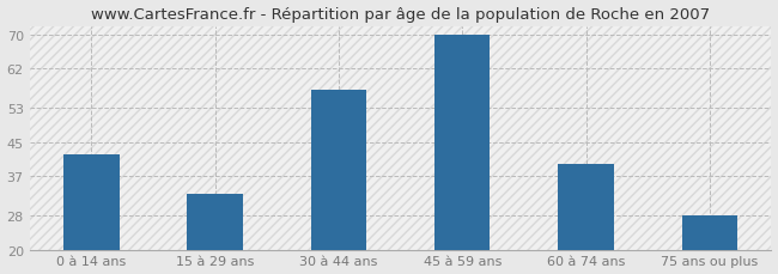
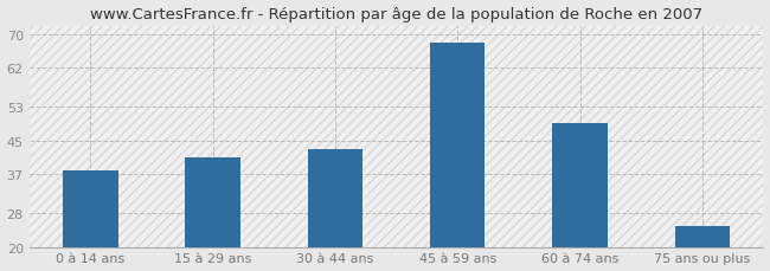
0 à 14 ans: 42 -> 38
15 à 29 ans: 33 -> 41
30 à 44 ans: 57 -> 43
45 à 59 ans: 70 -> 68
60 à 74 ans: 40 -> 49
75 ans ou plus: 28 -> 25
